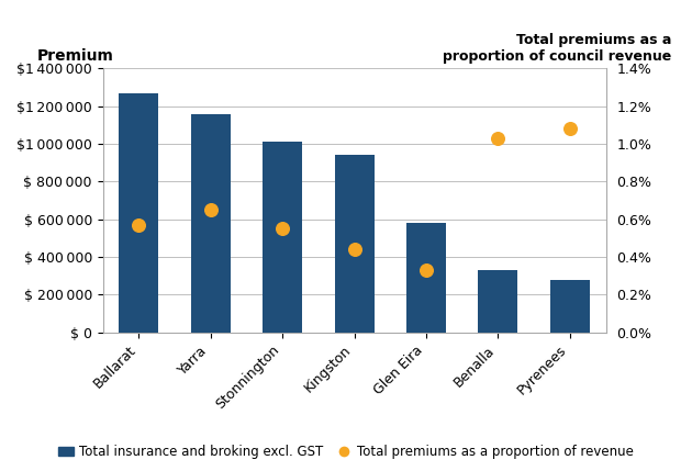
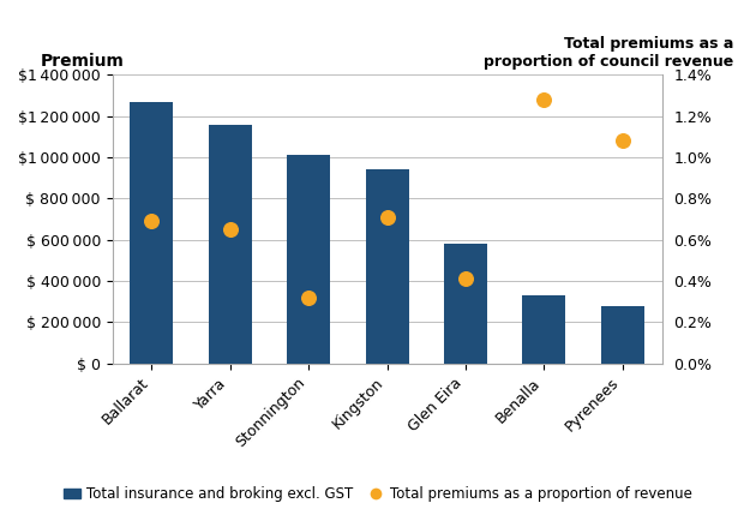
Total premiums as a proportion of revenue/Ballarat: 0.57% -> 0.69%
Total premiums as a proportion of revenue/Stonnington: 0.55% -> 0.32%
Total premiums as a proportion of revenue/Kingston: 0.44% -> 0.71%
Total premiums as a proportion of revenue/Glen Eira: 0.33% -> 0.41%
Total premiums as a proportion of revenue/Benalla: 1.03% -> 1.28%
